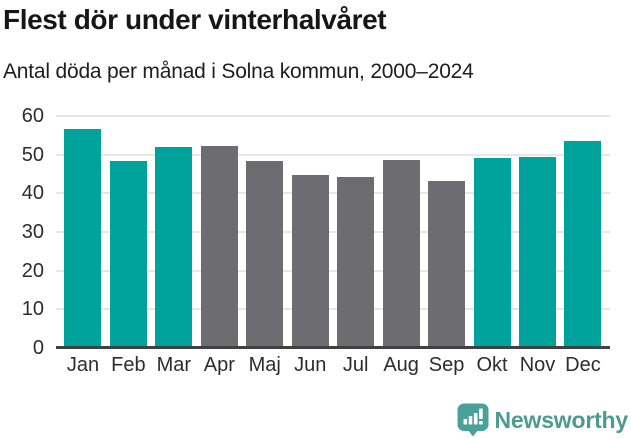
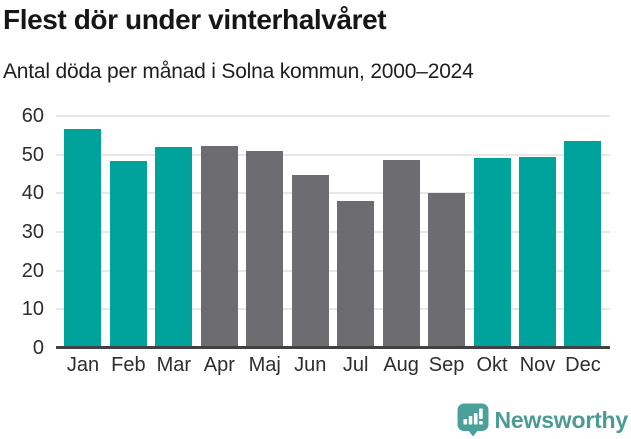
Maj: 48 -> 51
Jul: 44 -> 38
Sep: 43 -> 40
